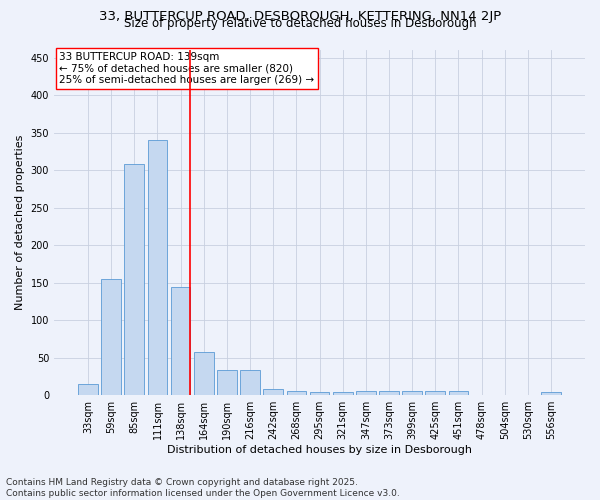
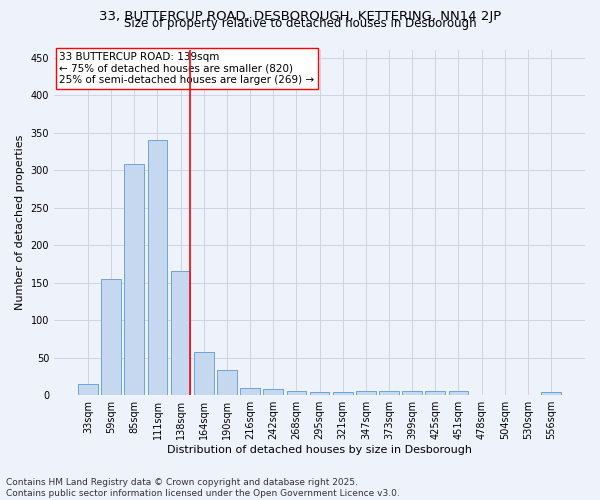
138sqm: 144 -> 165
216sqm: 34 -> 10
